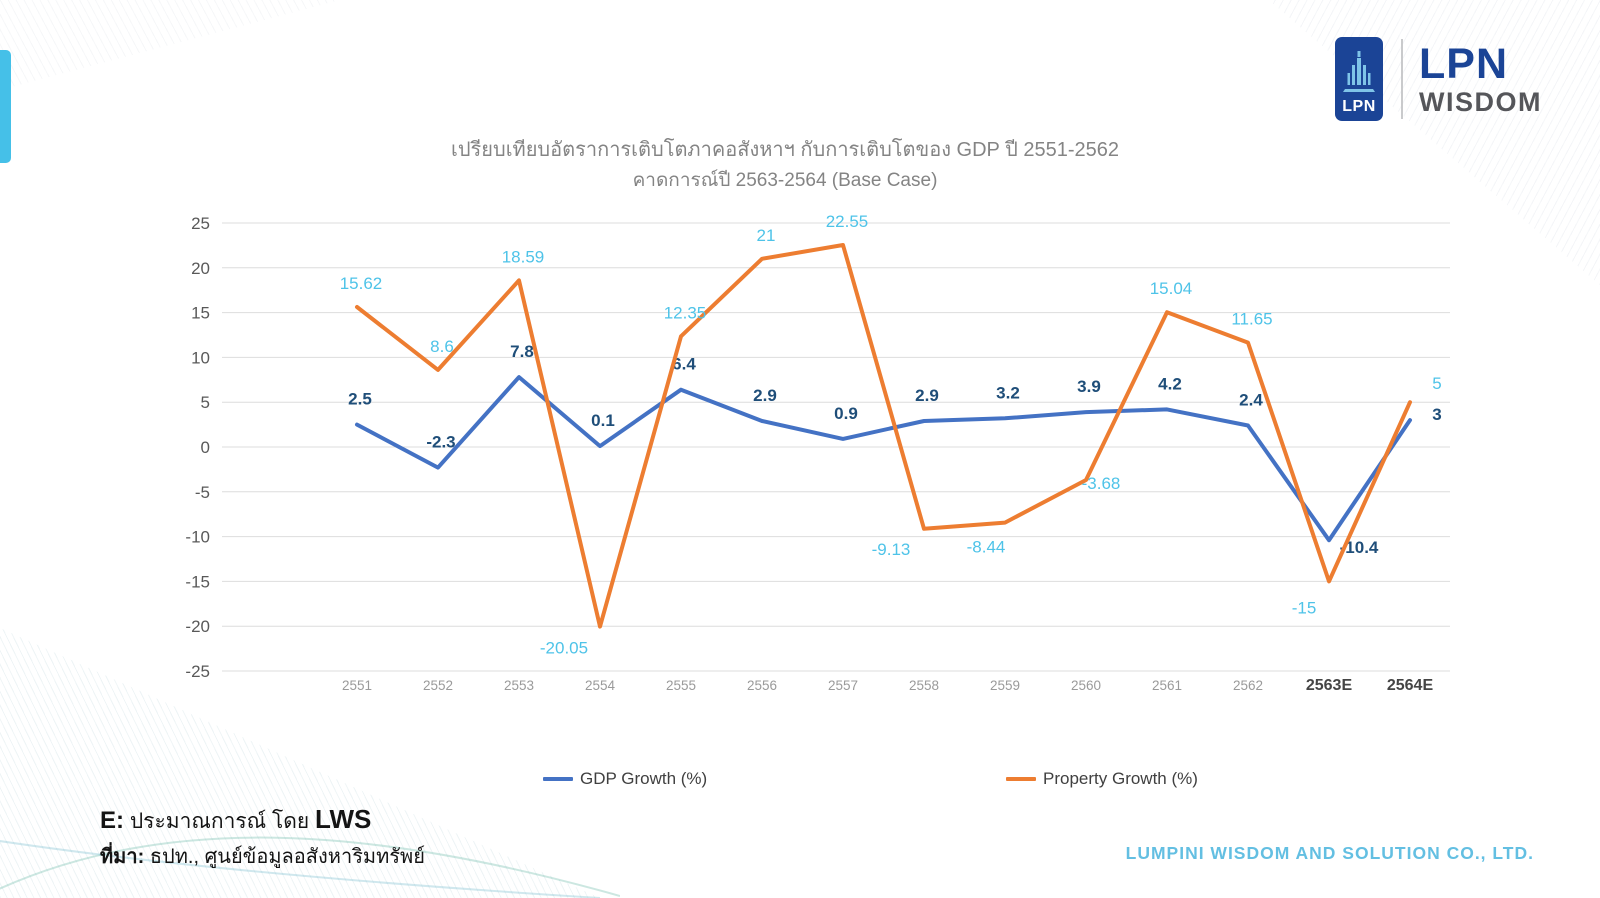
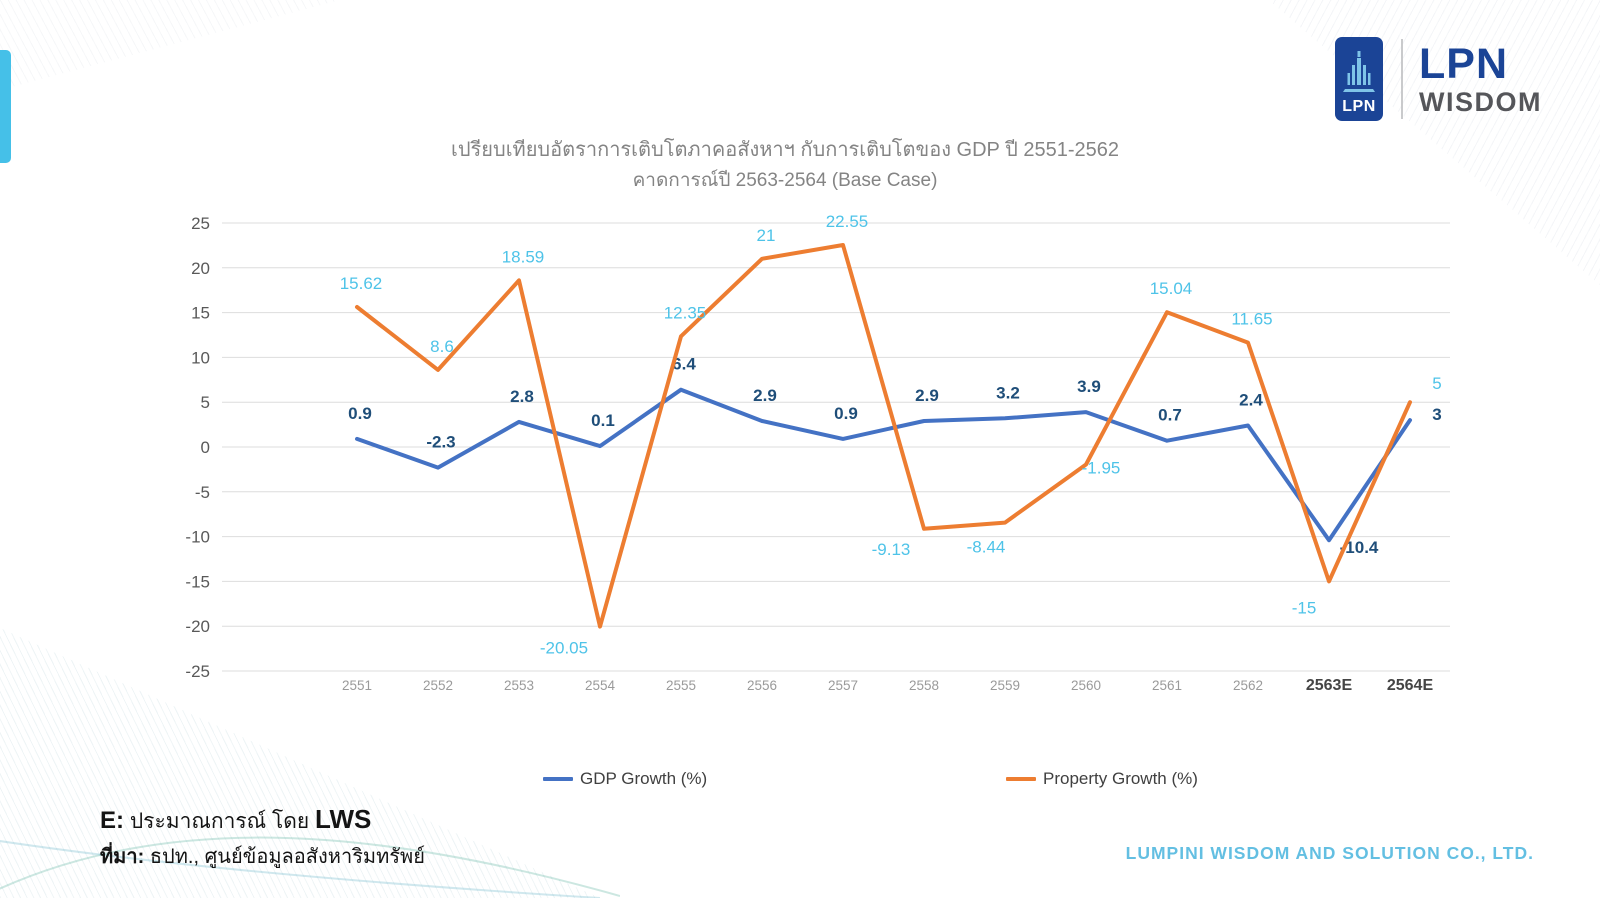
GDP Growth (%)/2551: 2.5 -> 0.9
GDP Growth (%)/2553: 7.8 -> 2.8
Property Growth (%)/2560: -3.68 -> -1.95
GDP Growth (%)/2561: 4.2 -> 0.7
